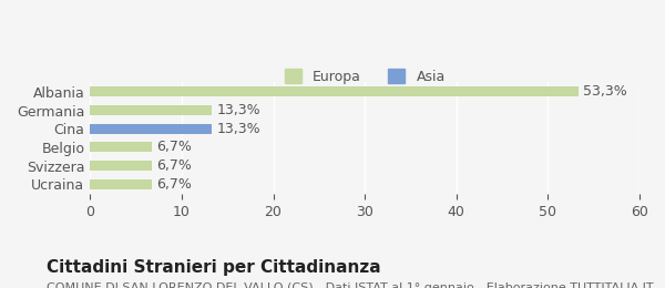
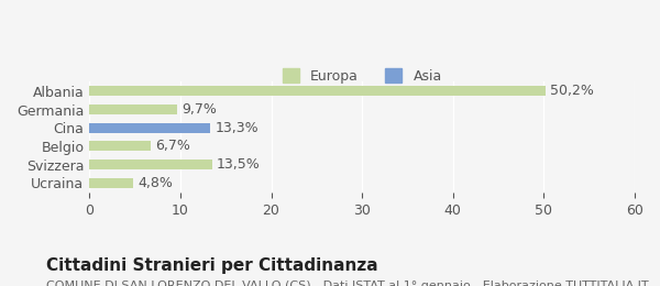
Albania: 53,3% -> 50,2%
Germania: 13,3% -> 9,7%
Svizzera: 6,7% -> 13,5%
Ucraina: 6,7% -> 4,8%
